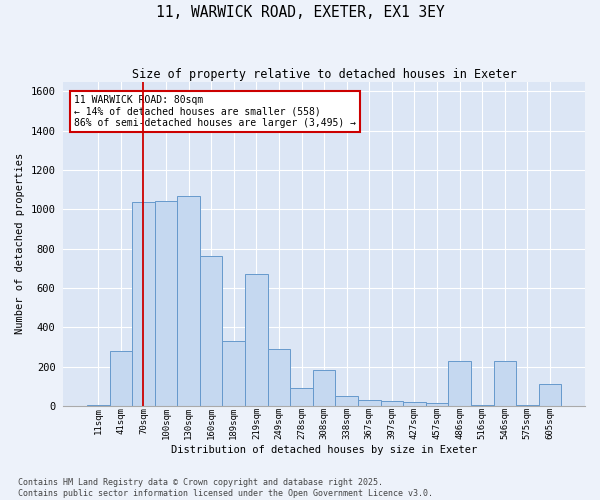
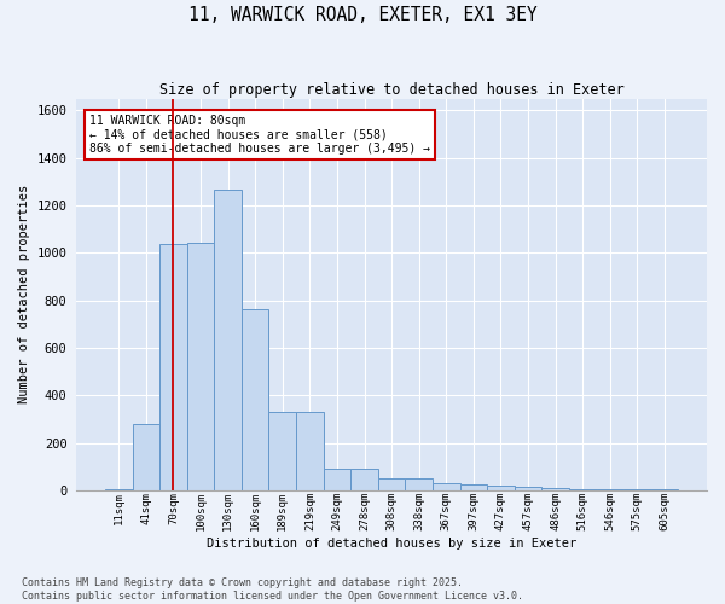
130sqm: 1070 -> 1260
219sqm: 670 -> 330
249sqm: 290 -> 90
308sqm: 180 -> 50
486sqm: 230 -> 10
546sqm: 230 -> 0
605sqm: 110 -> 0
